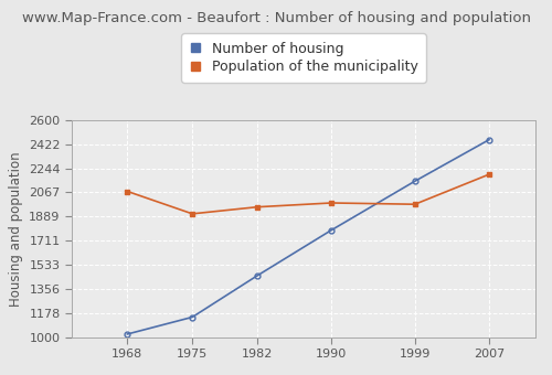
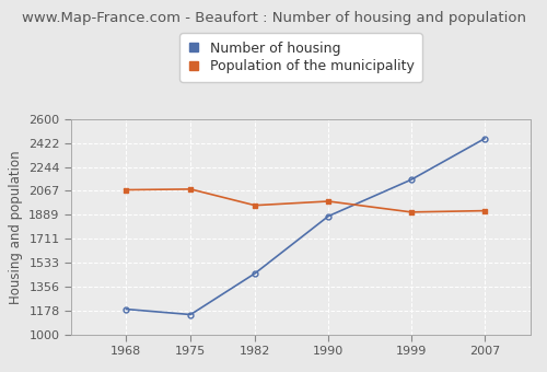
Number of housing/1968: 1020 -> 1190
Population of the municipality/1975: 1910 -> 2080
Number of housing/1990: 1790 -> 1880
Population of the municipality/1999: 1980 -> 1910
Population of the municipality/2007: 2200 -> 1920
